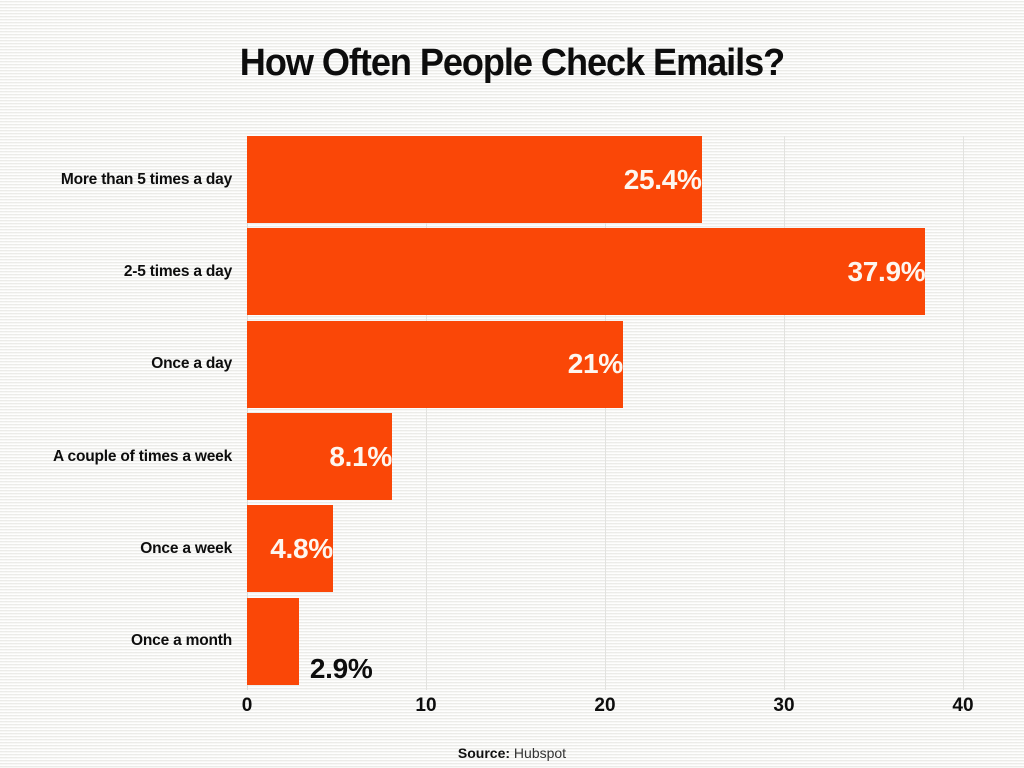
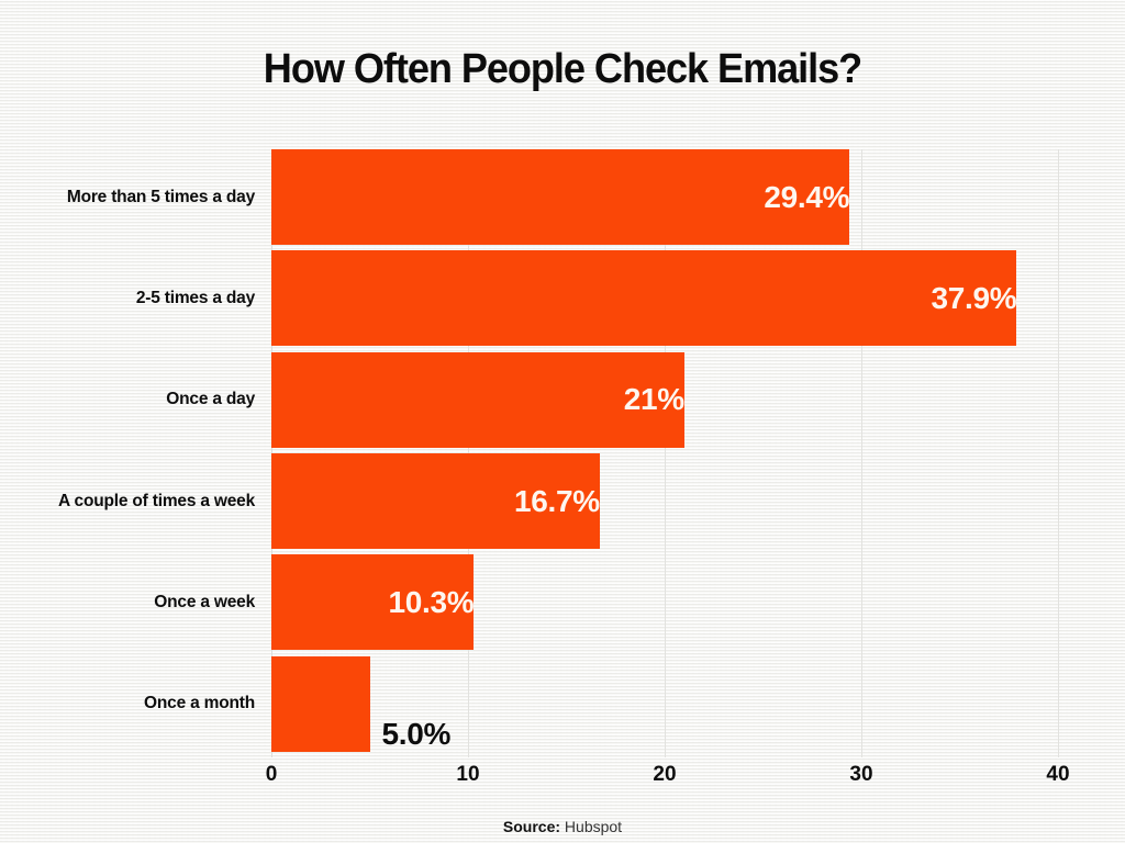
More than 5 times a day: 25.4% -> 29.4%
A couple of times a week: 8.1% -> 16.7%
Once a week: 4.8% -> 10.3%
Once a month: 2.9% -> 5.0%
